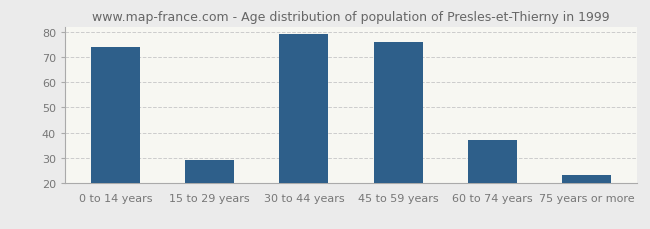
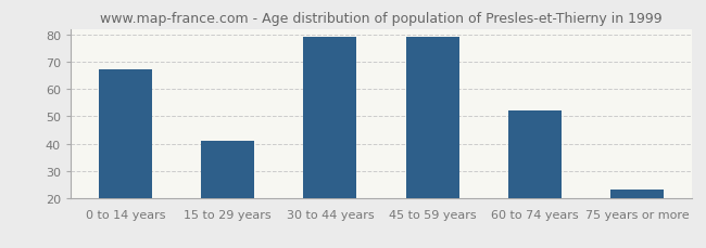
0 to 14 years: 74 -> 67
15 to 29 years: 29 -> 41
45 to 59 years: 76 -> 79
60 to 74 years: 37 -> 52
